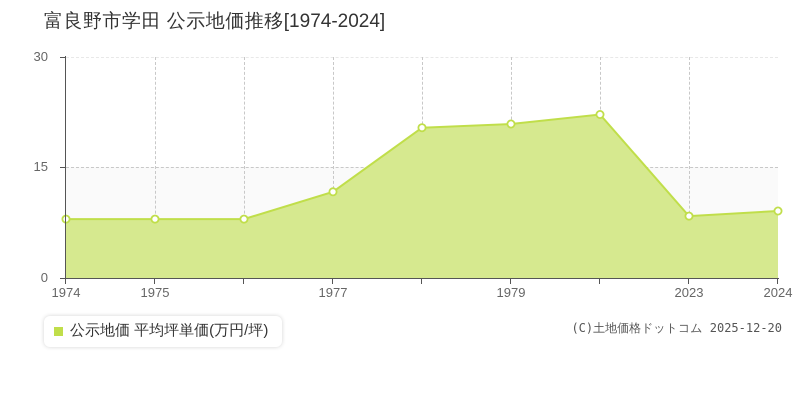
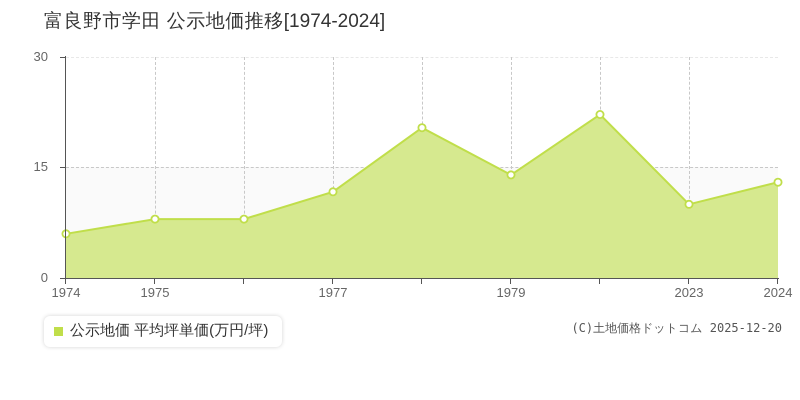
1974: 8 -> 6
1979: 21 -> 14
2023: 8 -> 10
2024: 9 -> 13
